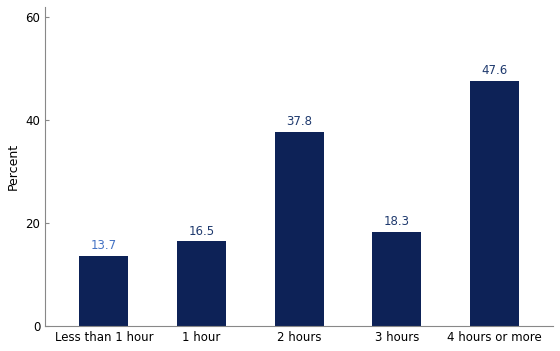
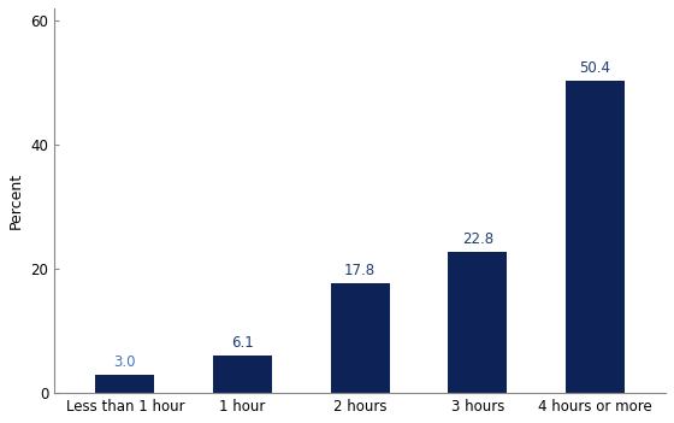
Less than 1 hour: 13.7 -> 3.0
1 hour: 16.5 -> 6.1
2 hours: 37.8 -> 17.8
3 hours: 18.3 -> 22.8
4 hours or more: 47.6 -> 50.4
